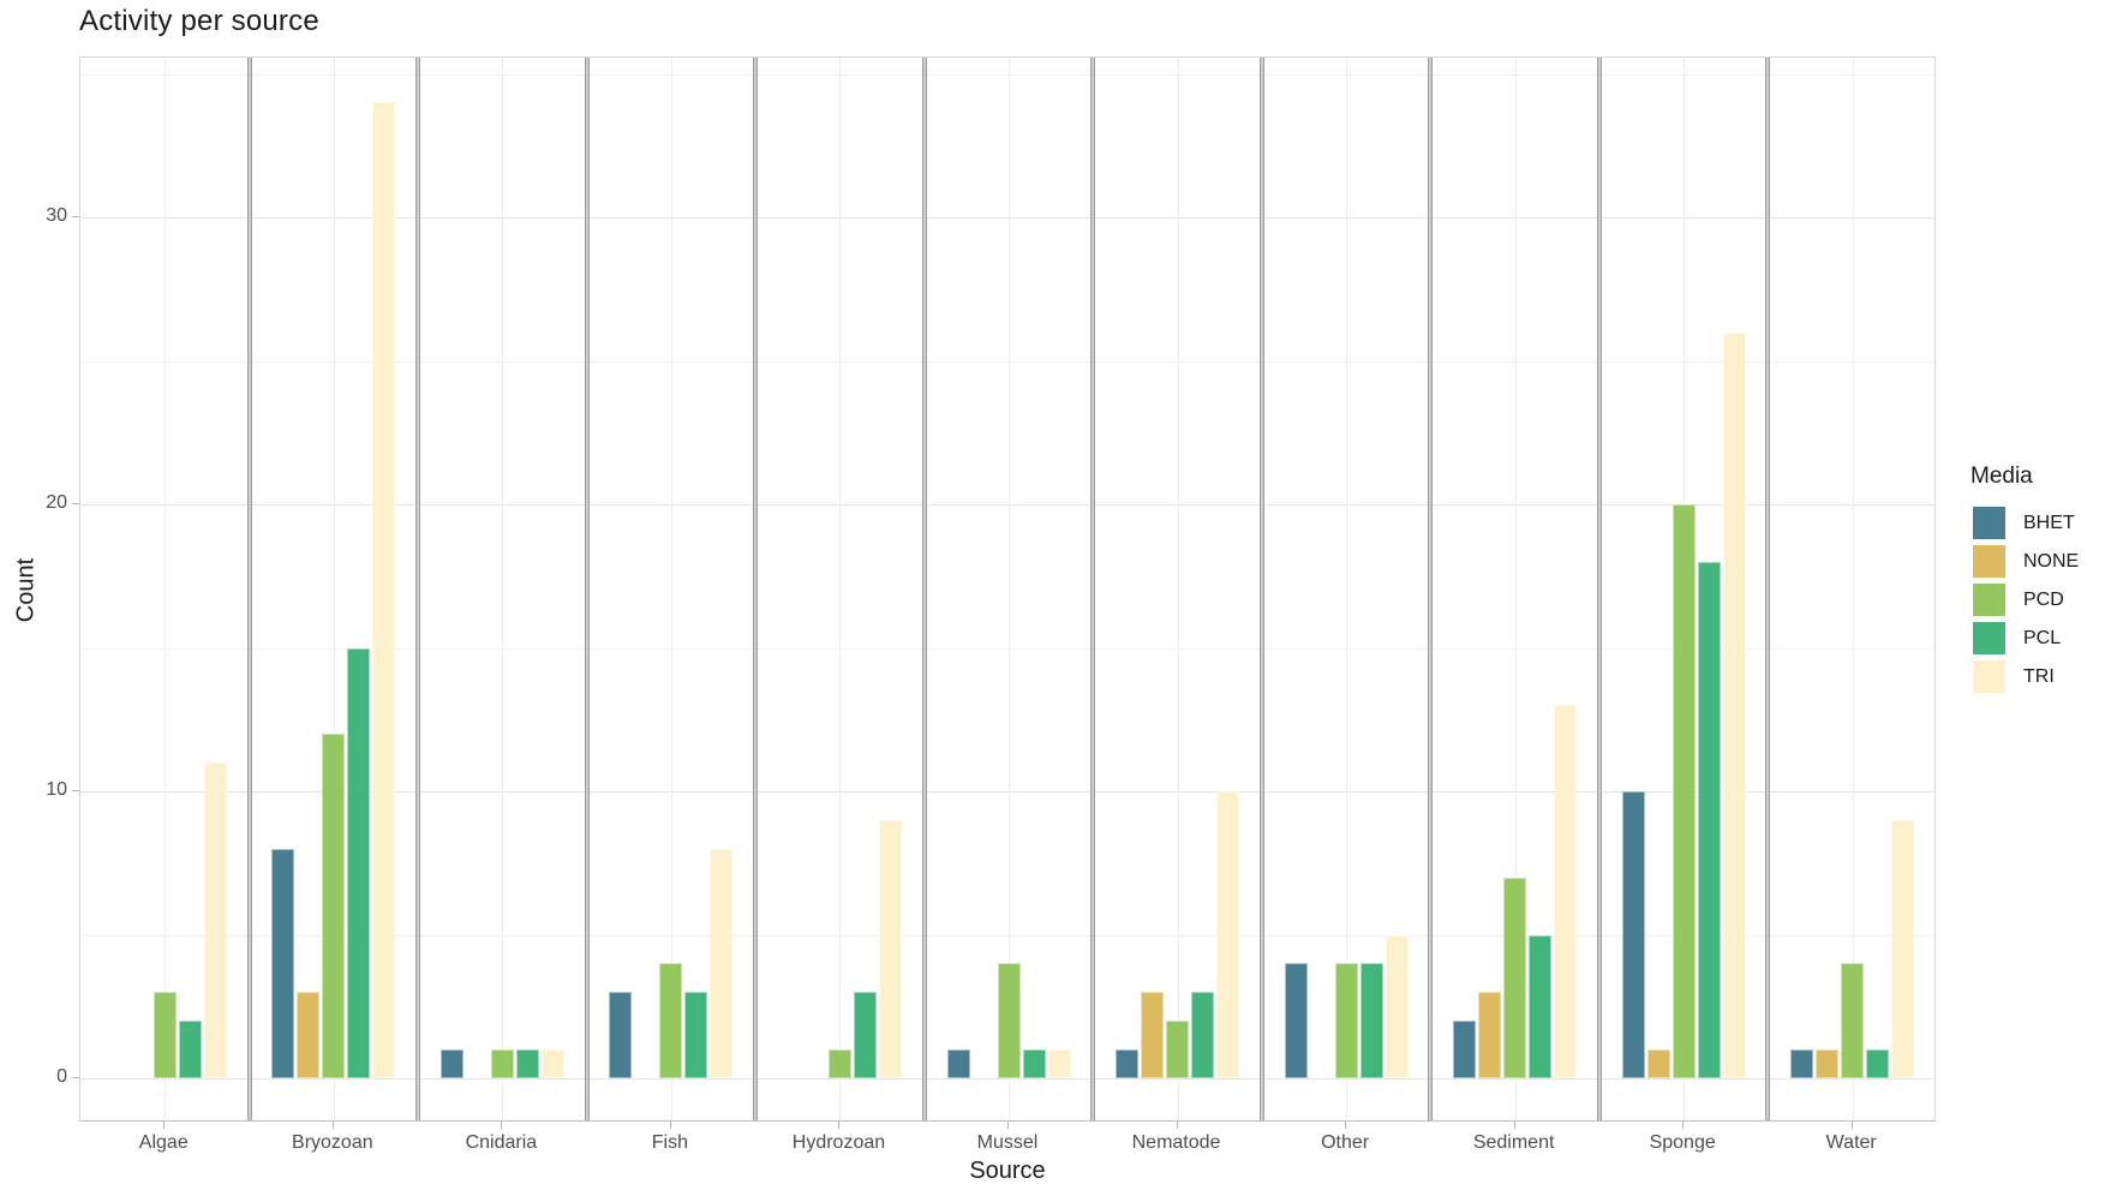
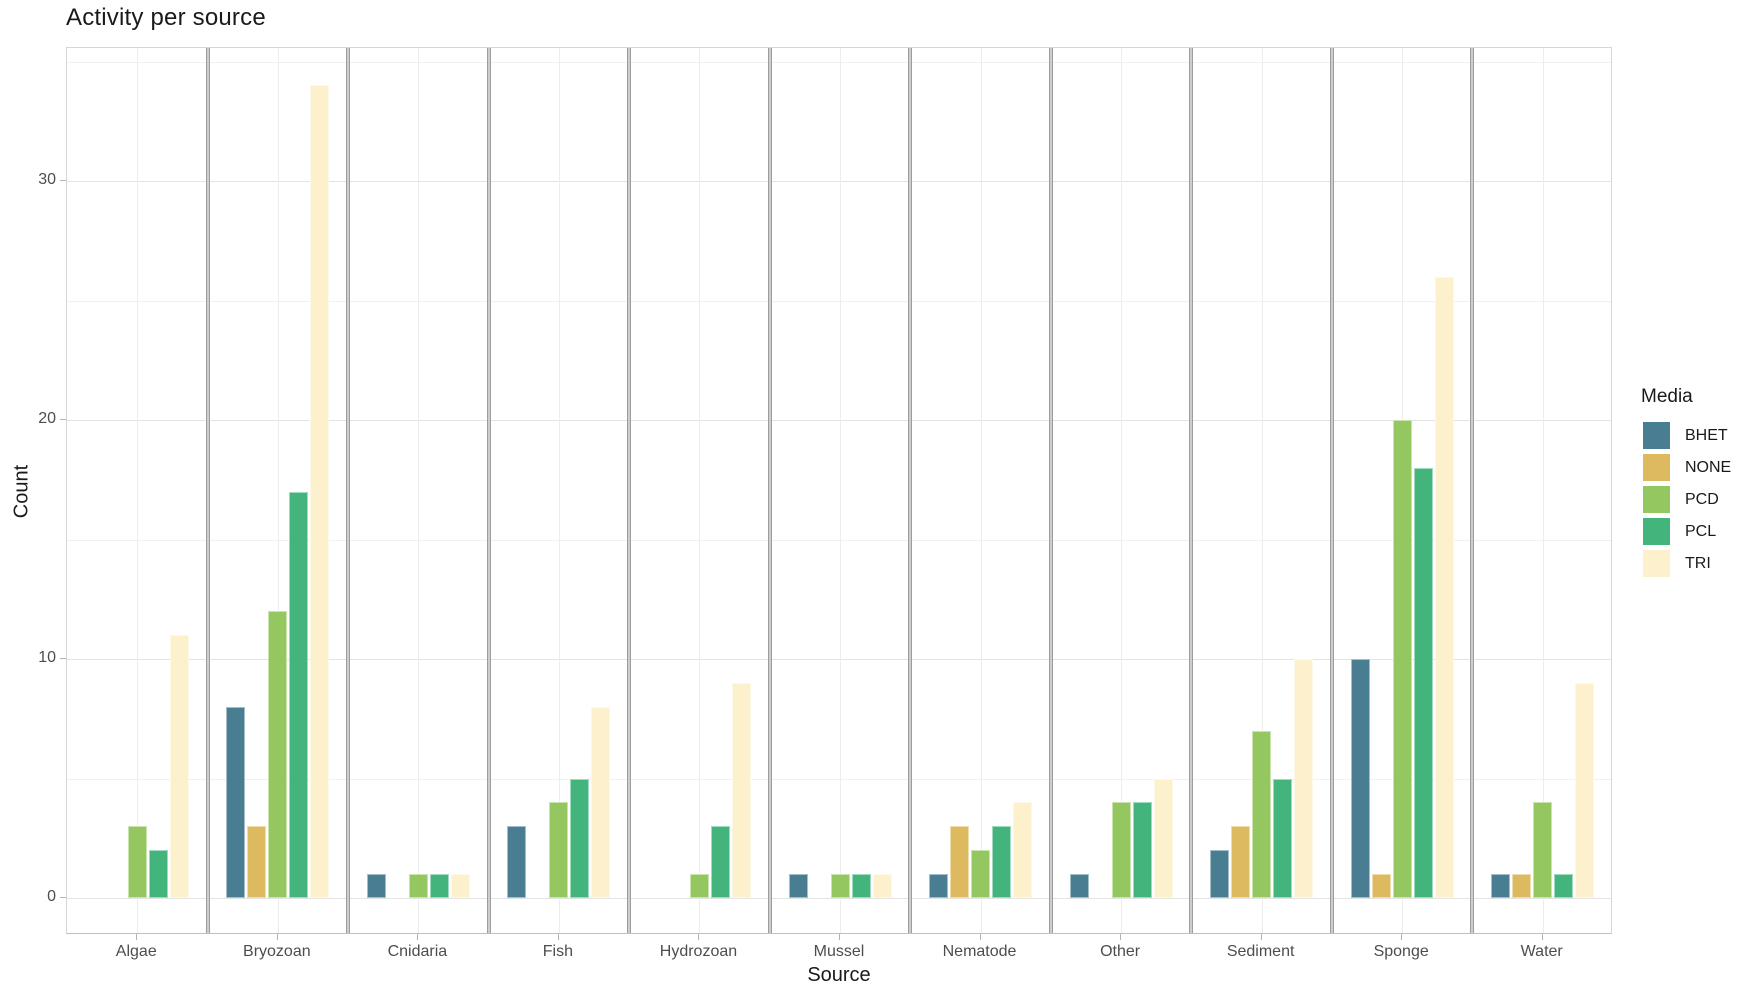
PCL/Bryozoan: 15 -> 17
PCL/Fish: 3 -> 5
PCD/Mussel: 4 -> 1
TRI/Nematode: 10 -> 4
BHET/Other: 4 -> 1
TRI/Sediment: 13 -> 10
